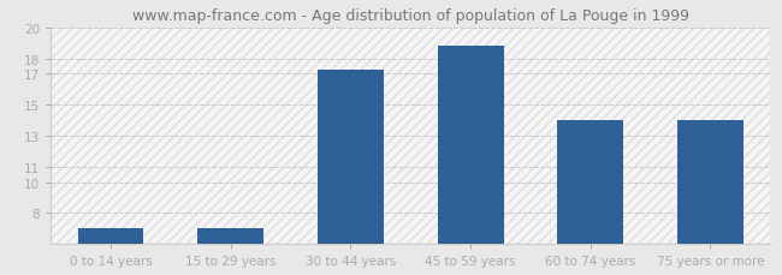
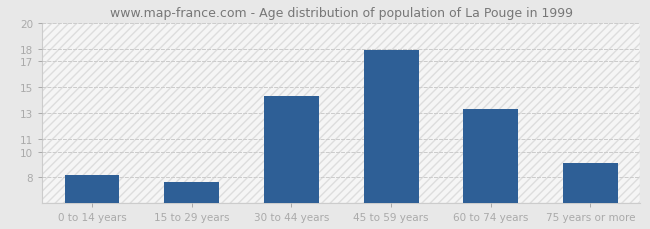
0 to 14 years: 7.0 -> 8.2
15 to 29 years: 7.0 -> 7.6
30 to 44 years: 17.3 -> 14.3
45 to 59 years: 18.8 -> 17.9
60 to 74 years: 14.0 -> 13.3
75 years or more: 14.0 -> 9.1
